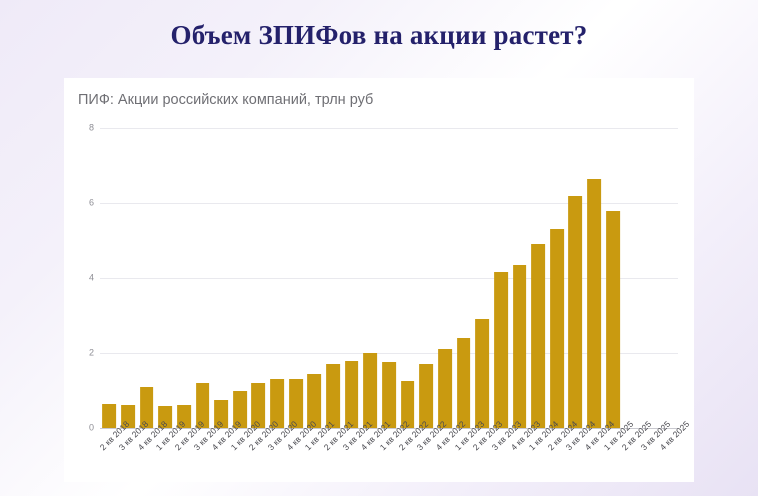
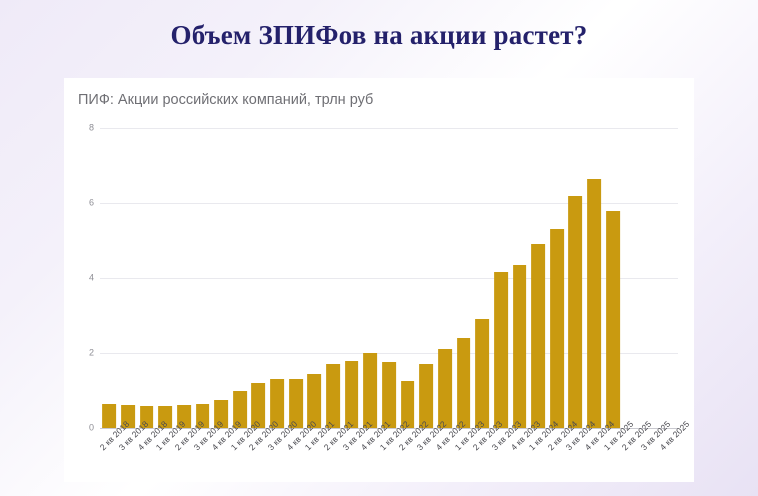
4 кв 2018: 1.1 -> 0.6
3 кв 2019: 1.2 -> 0.6
